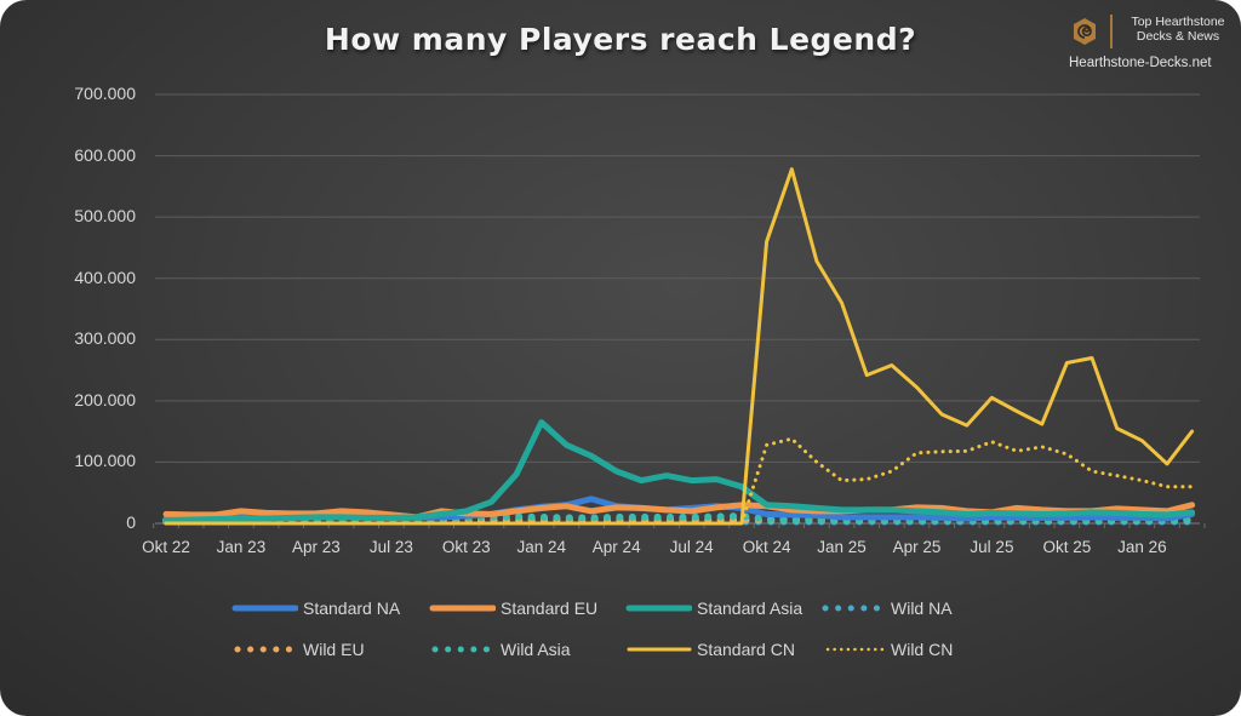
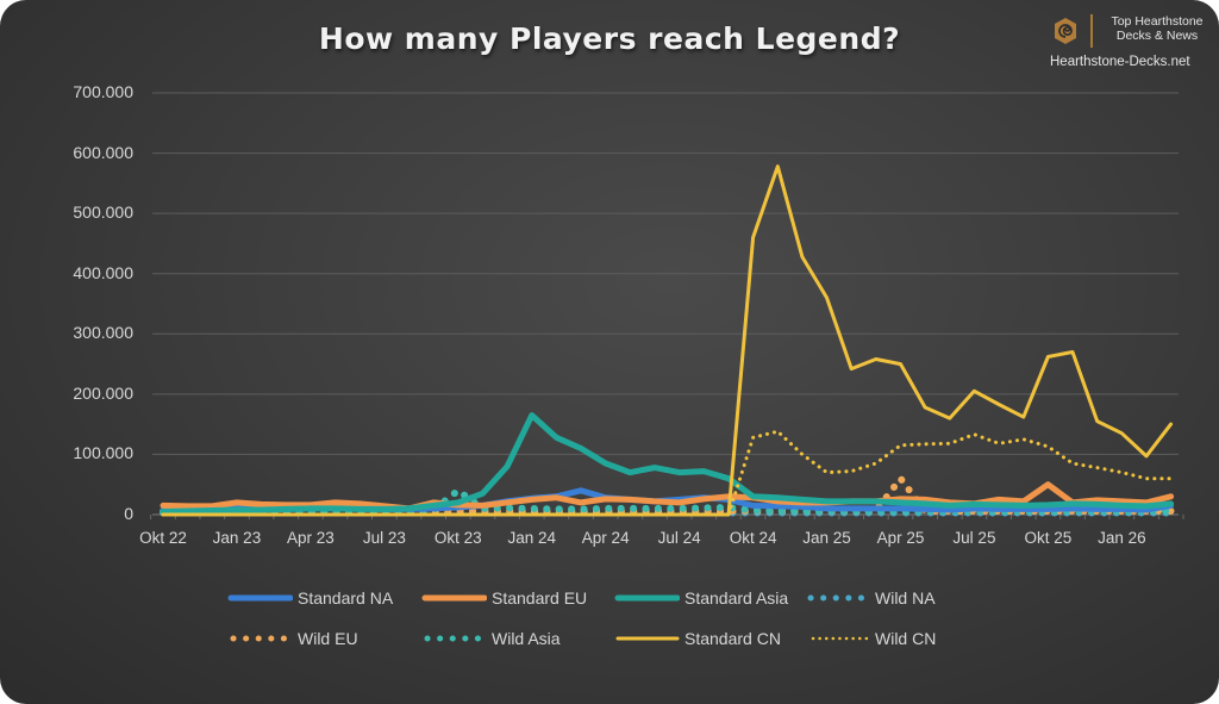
Wild Asia/Okt 23: 10000 -> 40000
Wild EU/Apr 25: 10000 -> 60000
Standard CN/Apr 25: 220000 -> 250000
Standard EU/Okt 25: 20000 -> 50000
